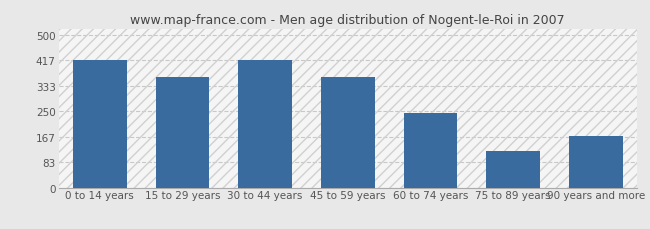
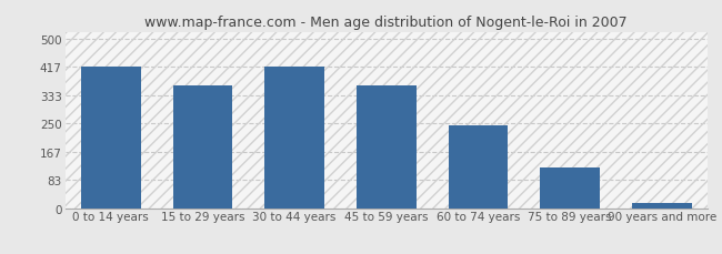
90 years and more: 170 -> 14
